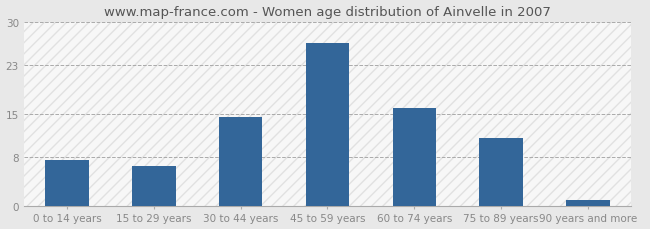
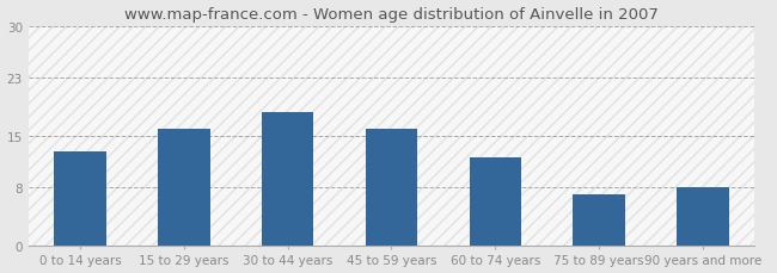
0 to 14 years: 7.5 -> 12.8
15 to 29 years: 6.5 -> 16.0
30 to 44 years: 14.5 -> 18.2
45 to 59 years: 26.5 -> 16.0
60 to 74 years: 16.0 -> 12.0
75 to 89 years: 11.0 -> 7.0
90 years and more: 1.0 -> 8.0
